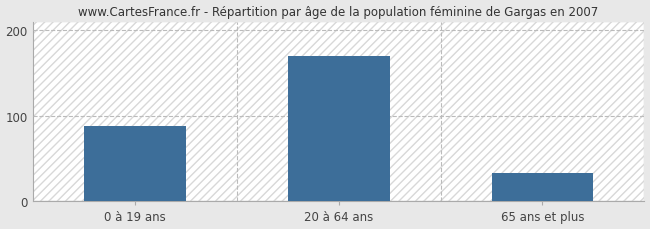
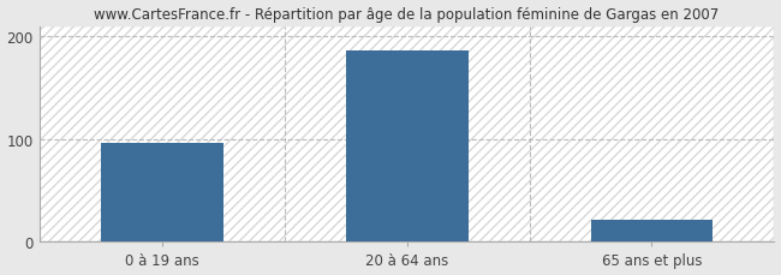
0 à 19 ans: 88 -> 96
20 à 64 ans: 170 -> 186
65 ans et plus: 33 -> 22
